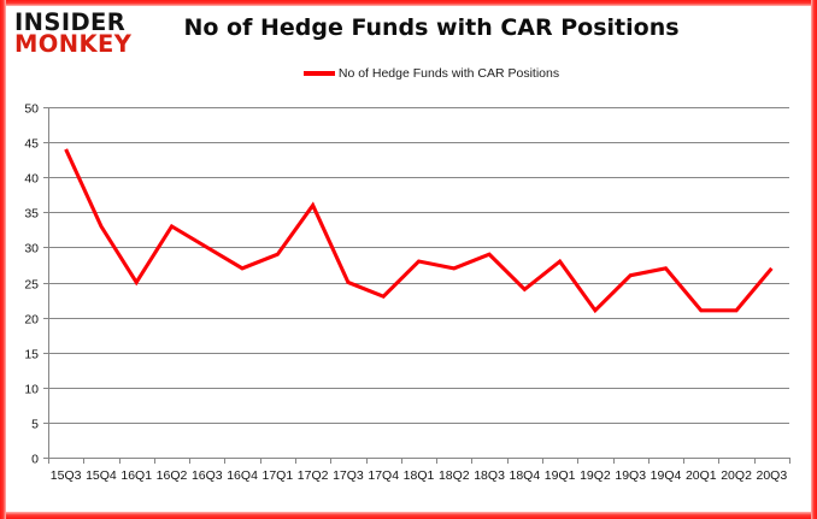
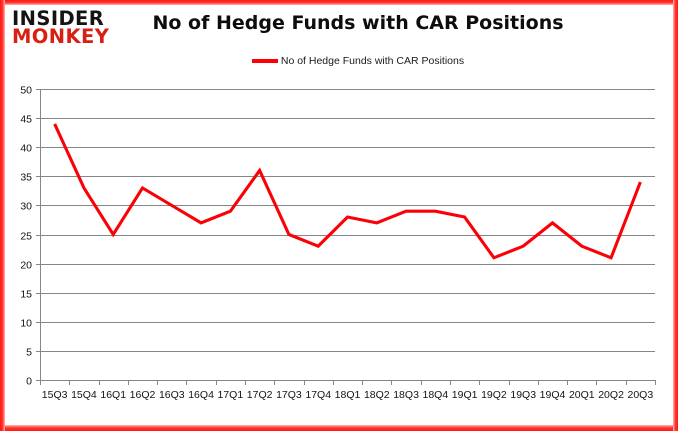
18Q4: 24 -> 29
19Q3: 26 -> 23
20Q1: 21 -> 23
20Q3: 27 -> 34
